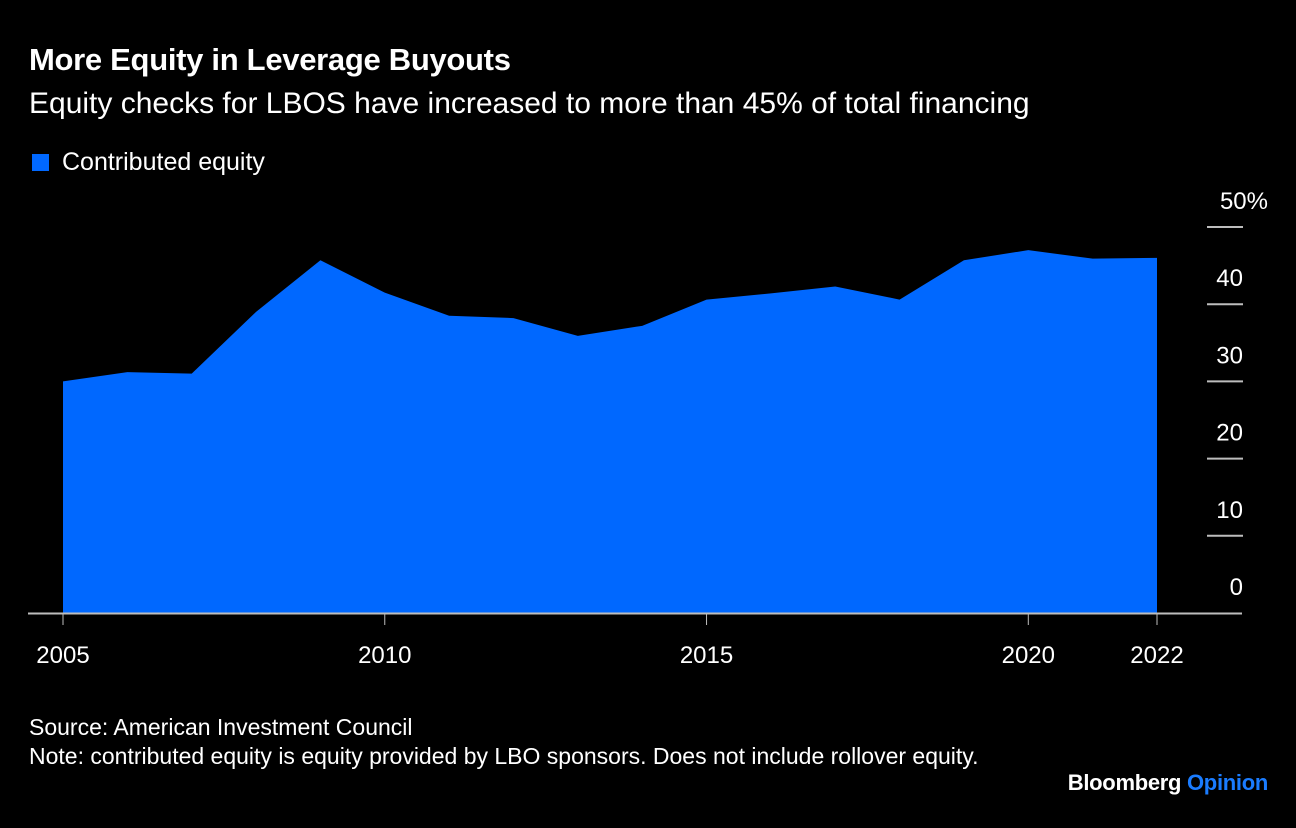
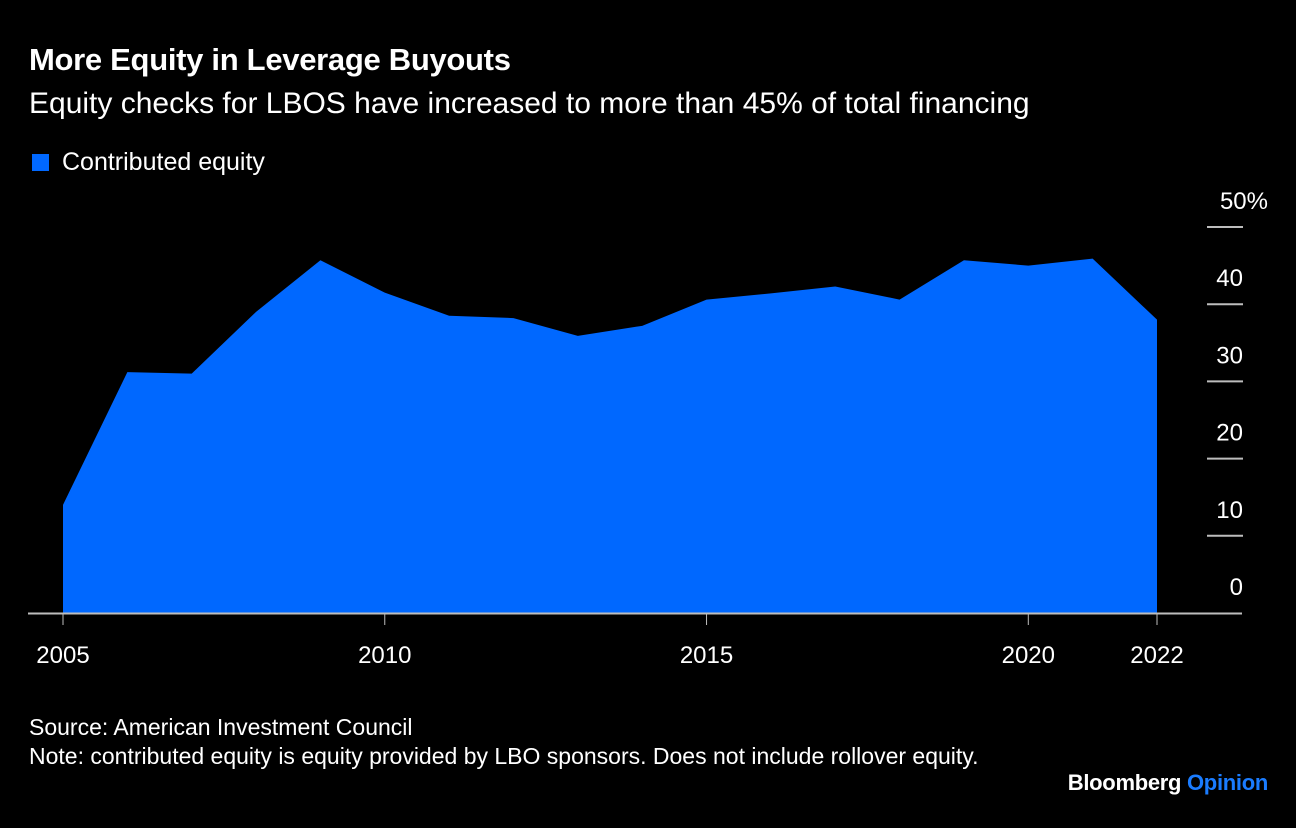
2005: 30 -> 14
2020: 47 -> 45
2022: 46 -> 38
